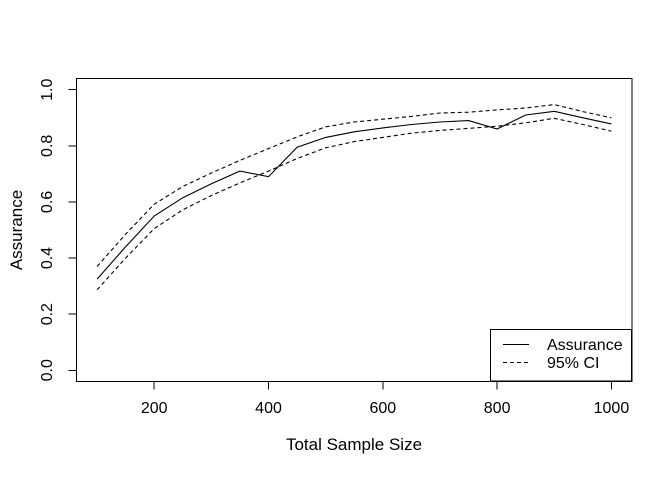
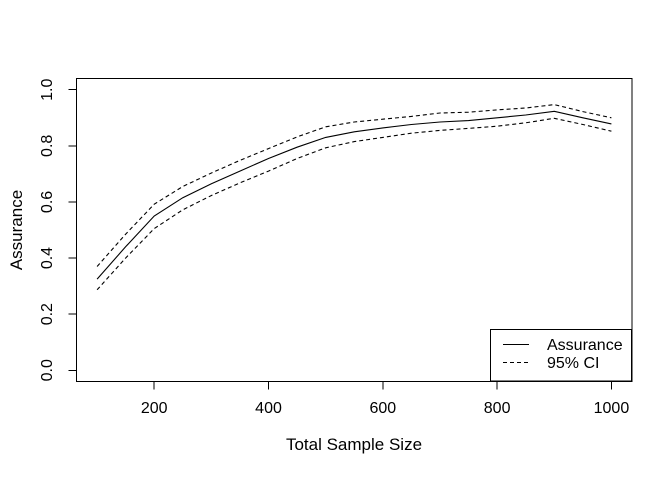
Assurance/400: 0.69 -> 0.76
Assurance/800: 0.86 -> 0.90
